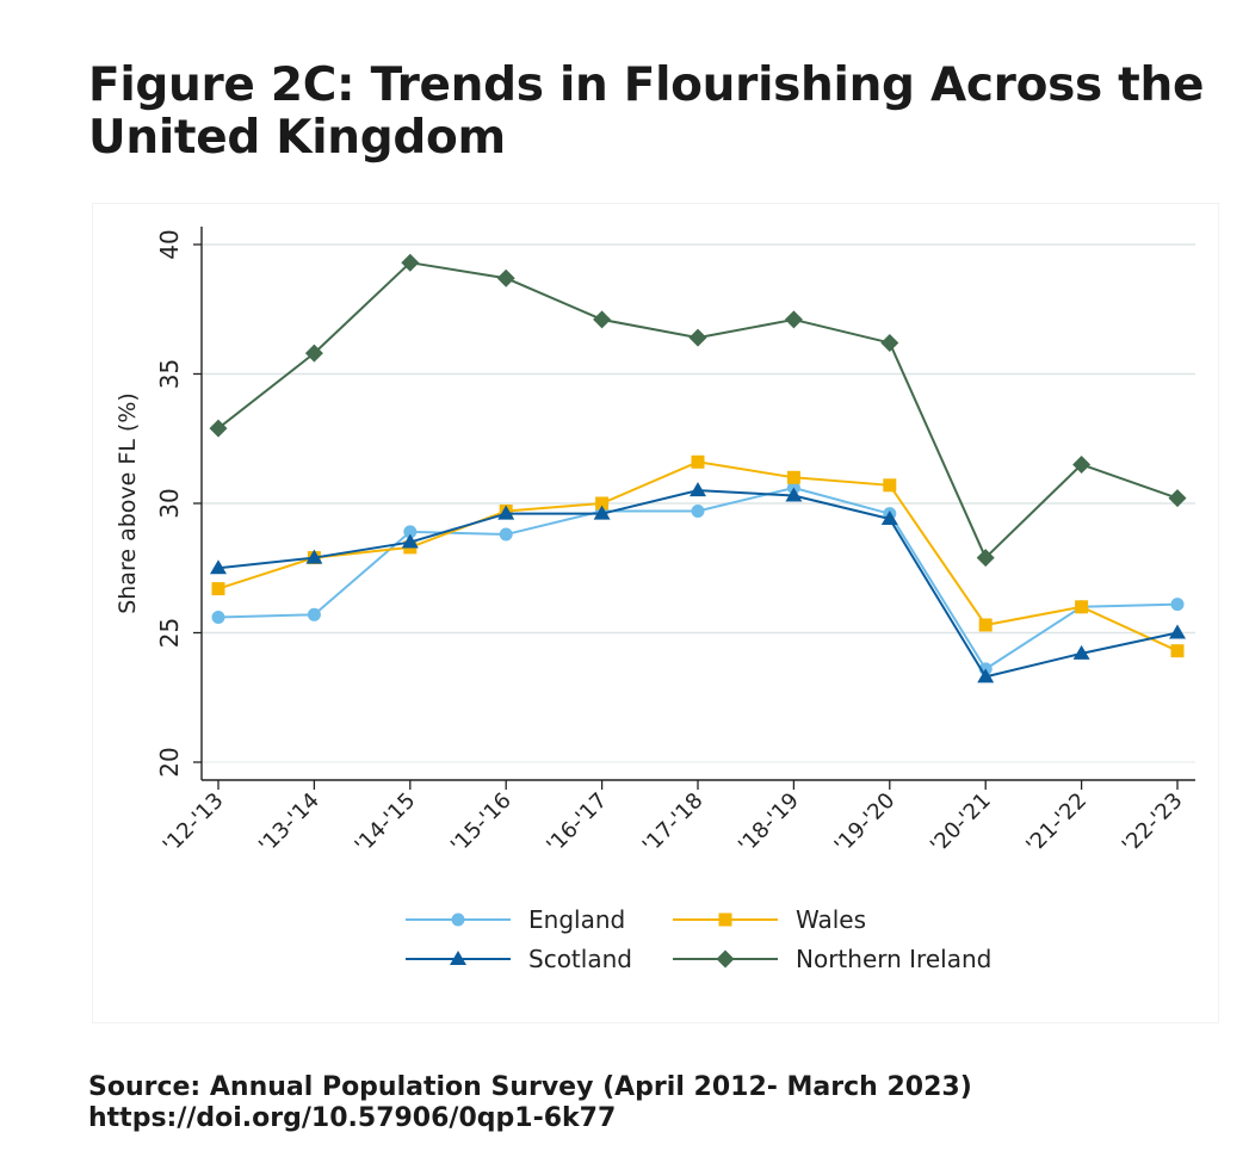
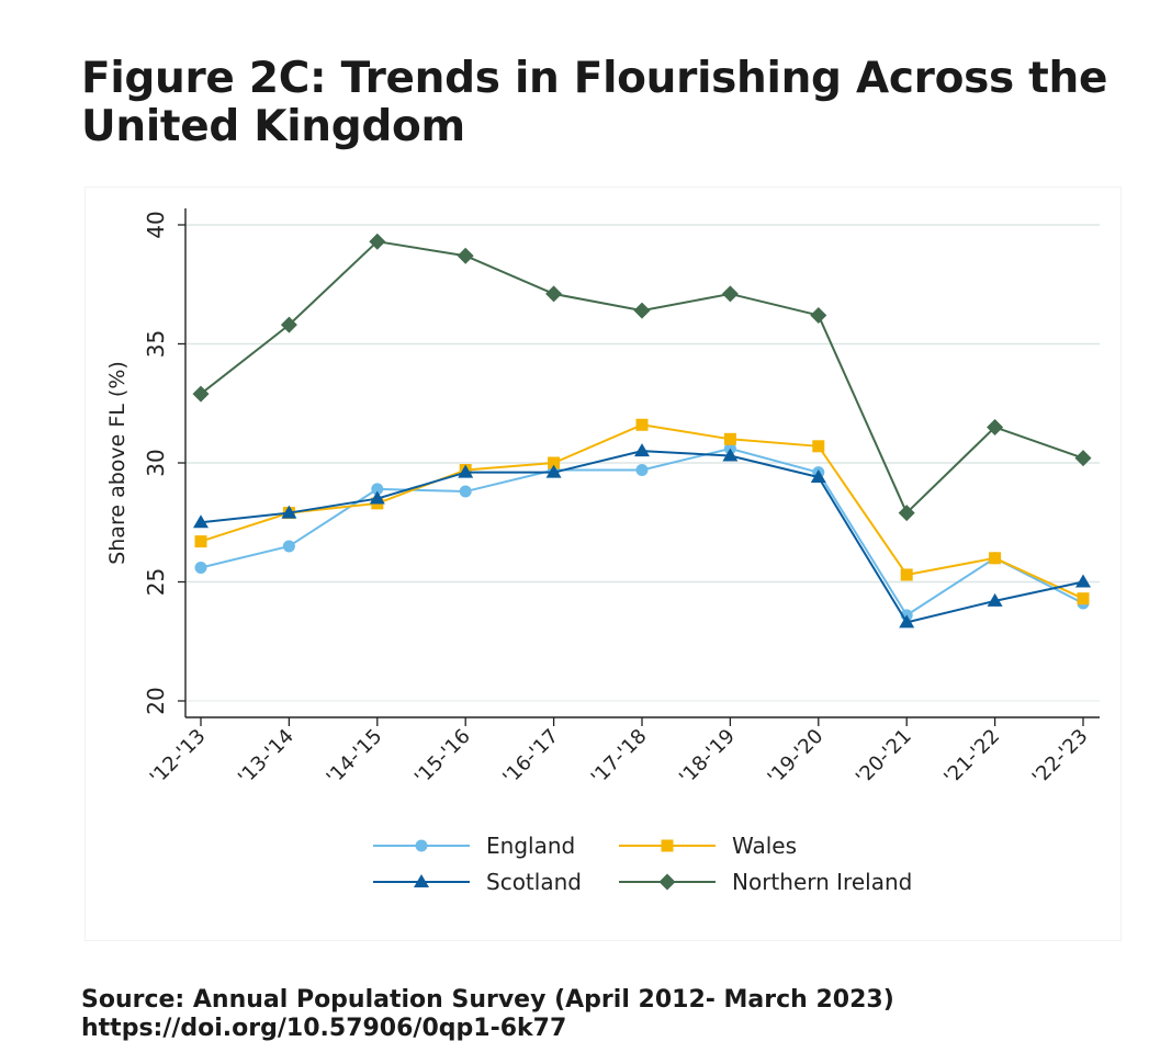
England/'13-'14: 25.7 -> 26.5
England/'22-'23: 26.1 -> 24.1
